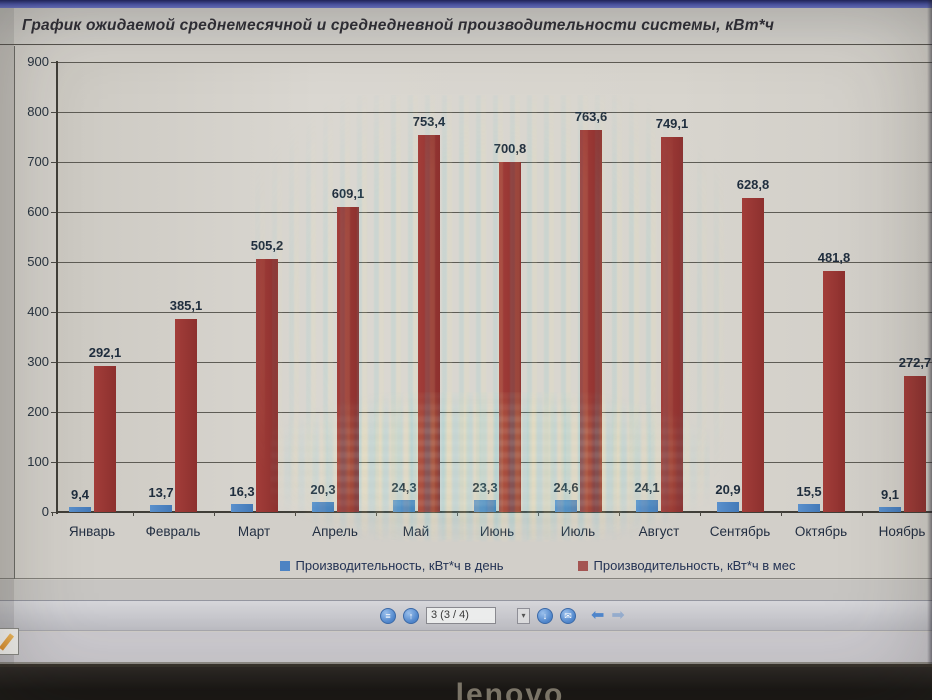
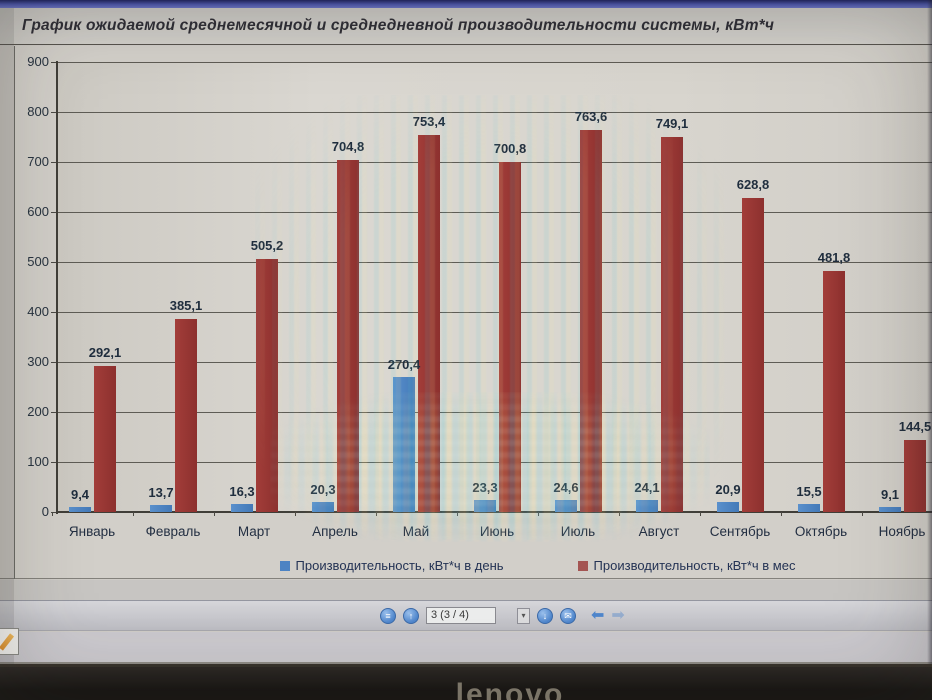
Производительность, кВт*ч в мес/Апрель: 609,1 -> 704,8
Производительность, кВт*ч в день/Май: 24,3 -> 270,4
Производительность, кВт*ч в мес/Ноябрь: 272,7 -> 144,5
